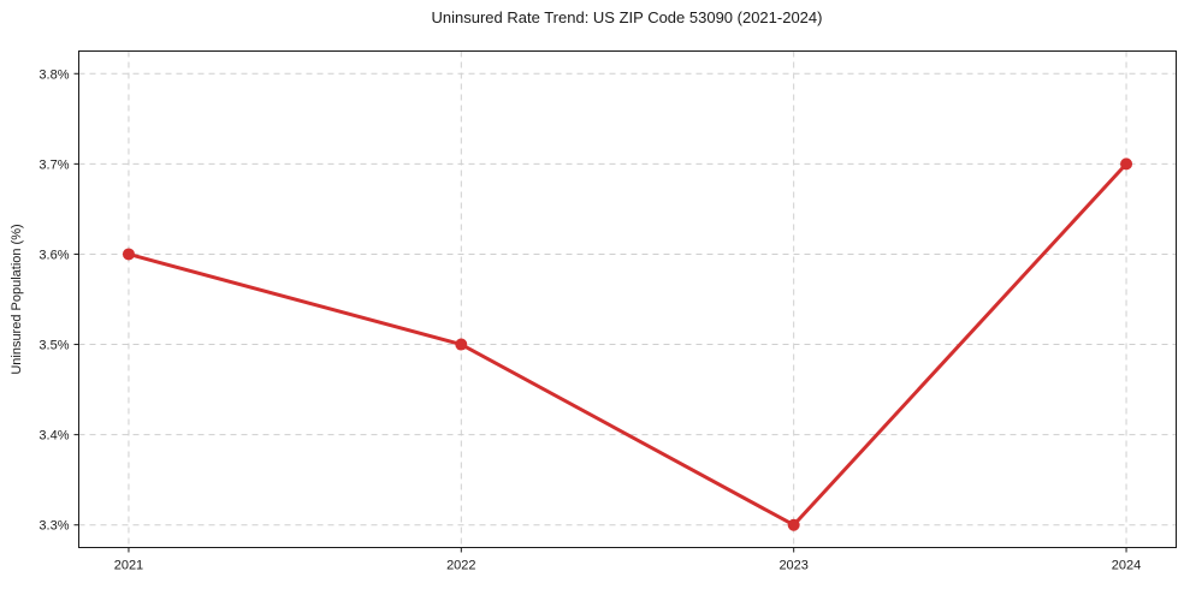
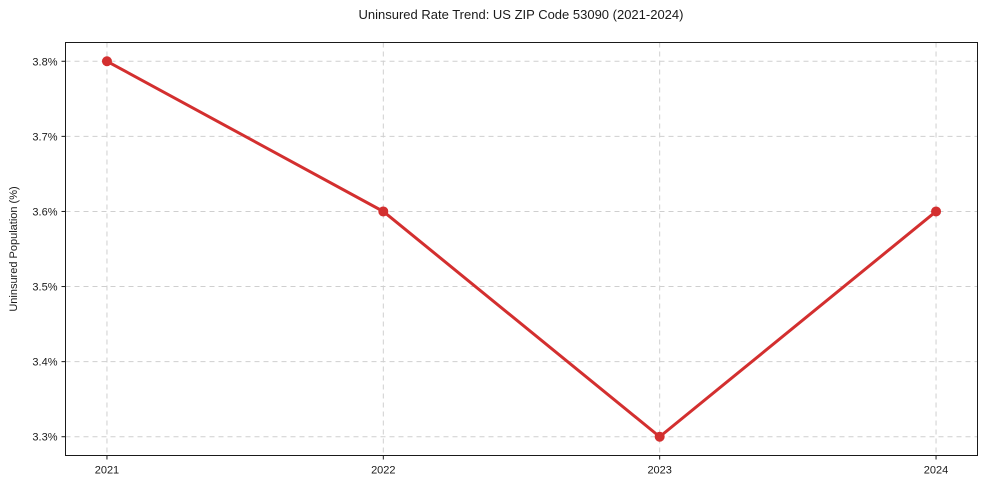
2021: 3.6% -> 3.8%
2022: 3.5% -> 3.6%
2024: 3.7% -> 3.6%
